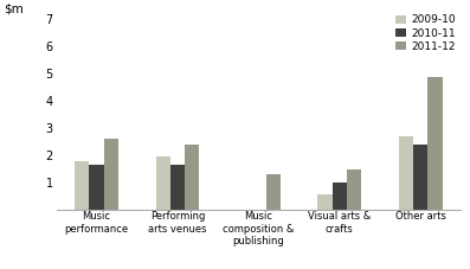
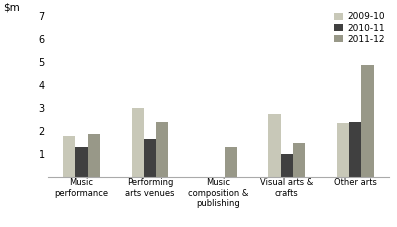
2010-11/Music performance: 1.65 -> 1.30
2011-12/Music performance: 2.60 -> 1.85
2009-10/Performing arts venues: 1.95 -> 3.00
2009-10/Visual arts & crafts: 0.55 -> 2.75
2009-10/Other arts: 2.70 -> 2.35
